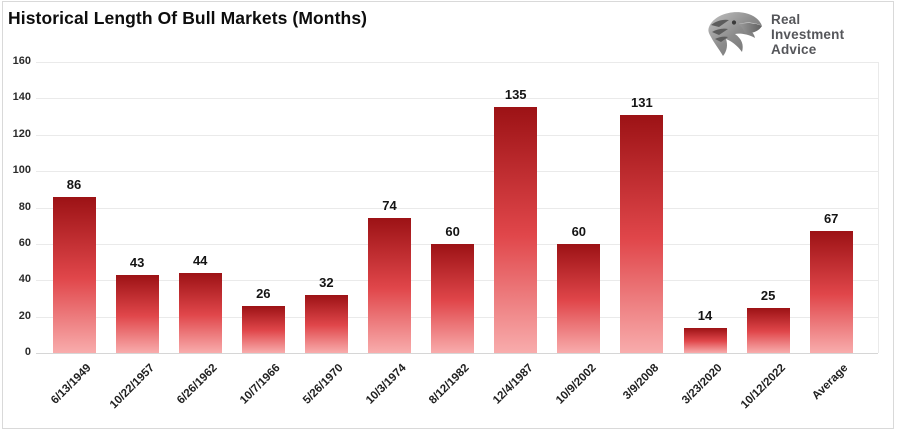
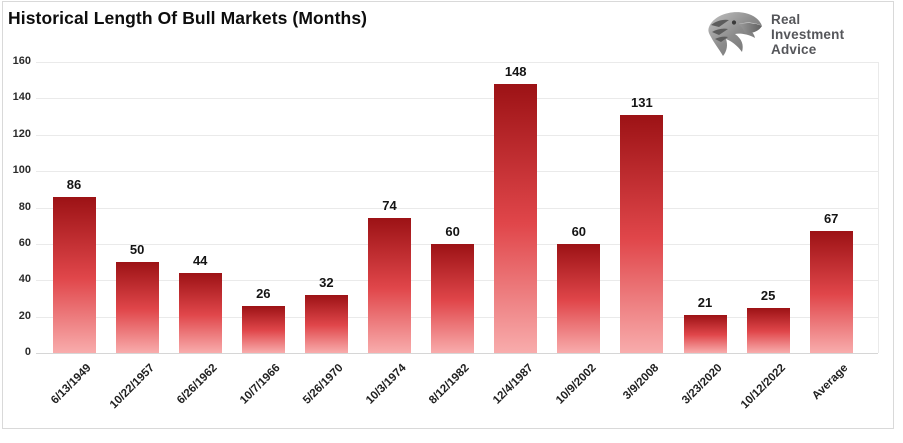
10/22/1957: 43 -> 50
12/4/1987: 135 -> 148
3/23/2020: 14 -> 21
